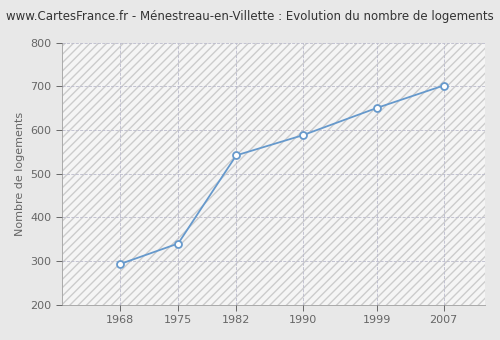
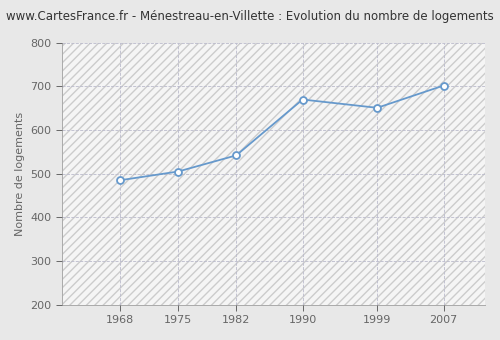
1968: 293 -> 485
1975: 340 -> 505
1990: 588 -> 670
